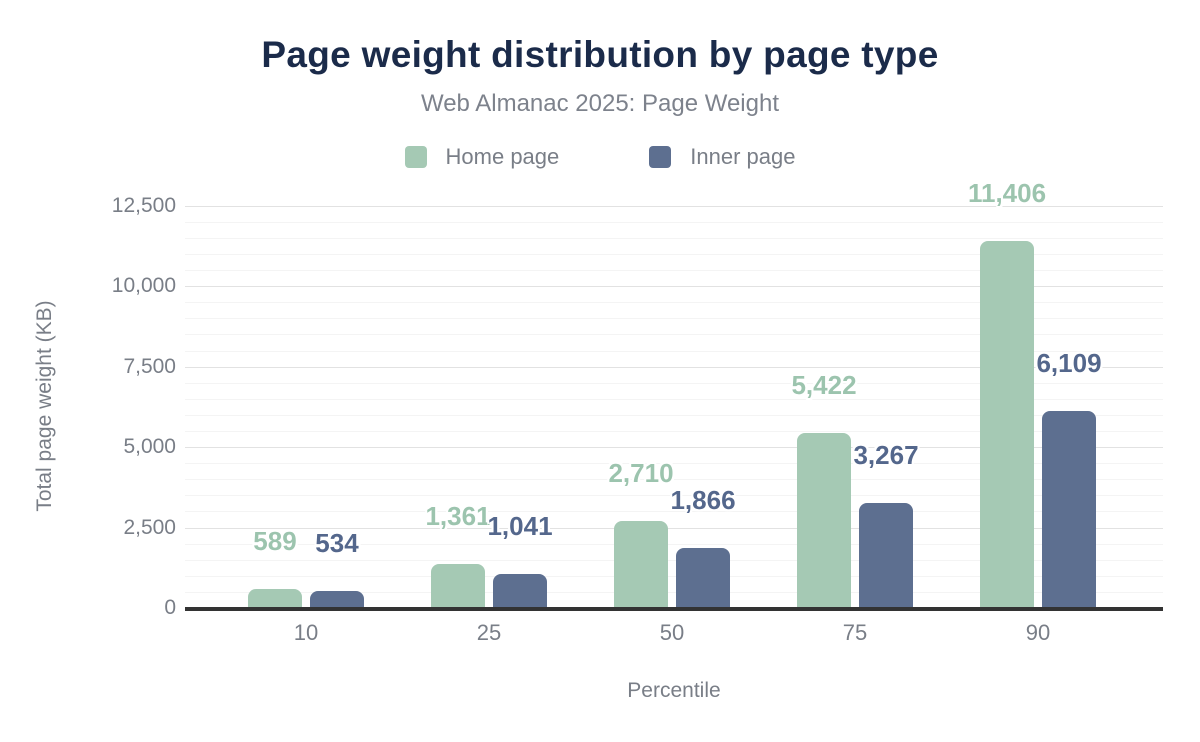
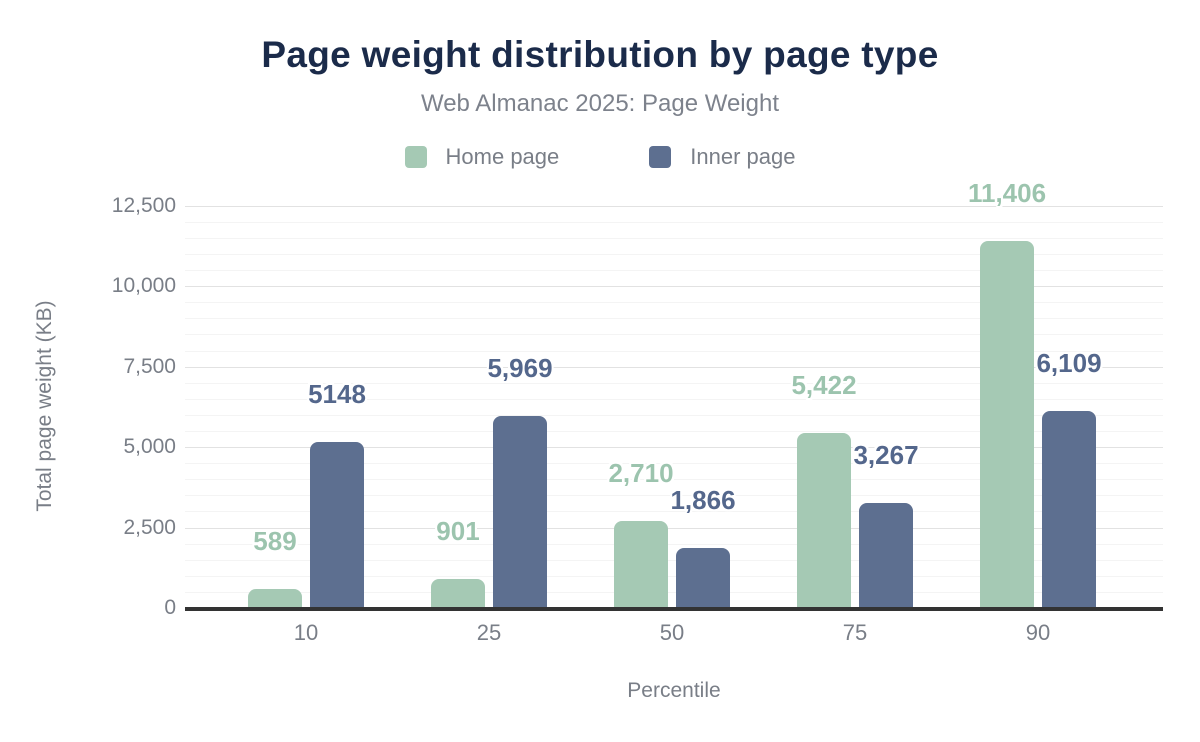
Inner page/10: 534 -> 5148
Home page/25: 1,361 -> 901
Inner page/25: 1,041 -> 5,969
